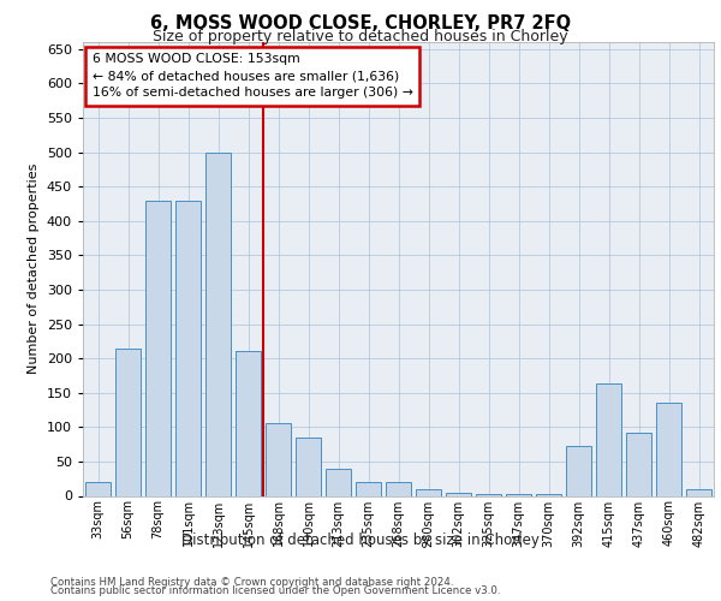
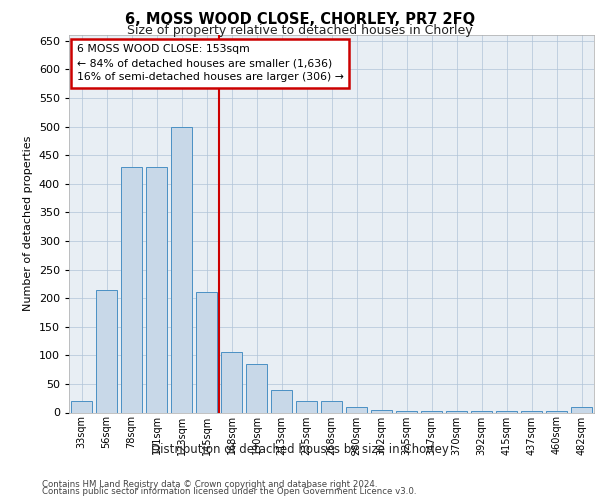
392sqm: 72 -> 2
415sqm: 164 -> 2
437sqm: 92 -> 2
460sqm: 136 -> 2
